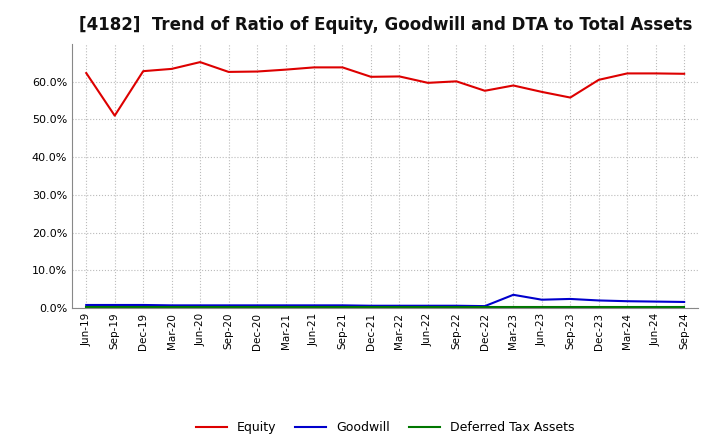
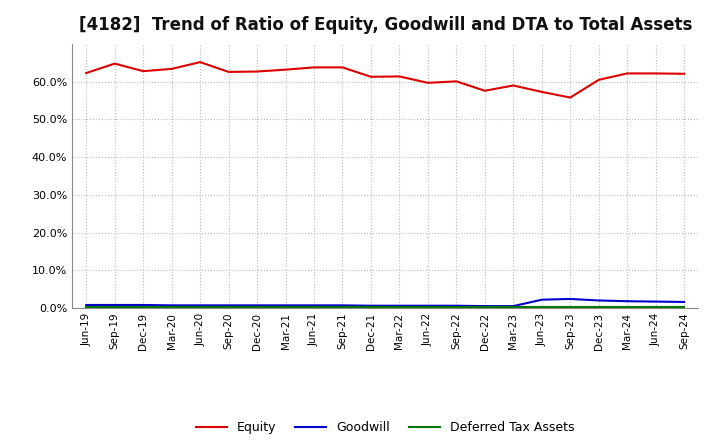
Equity/Sep-19: 51.0% -> 64.8%
Goodwill/Mar-23: 3.5% -> 0.5%
